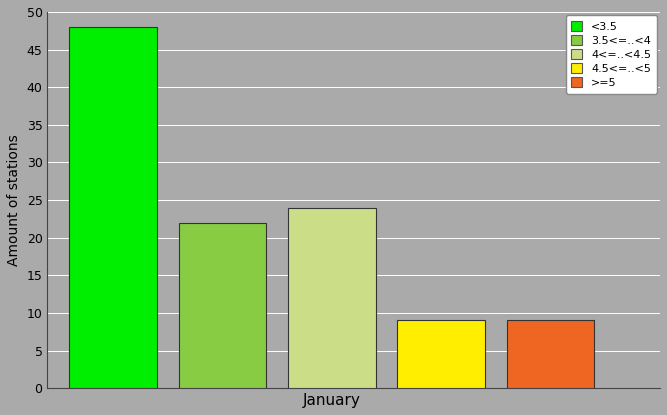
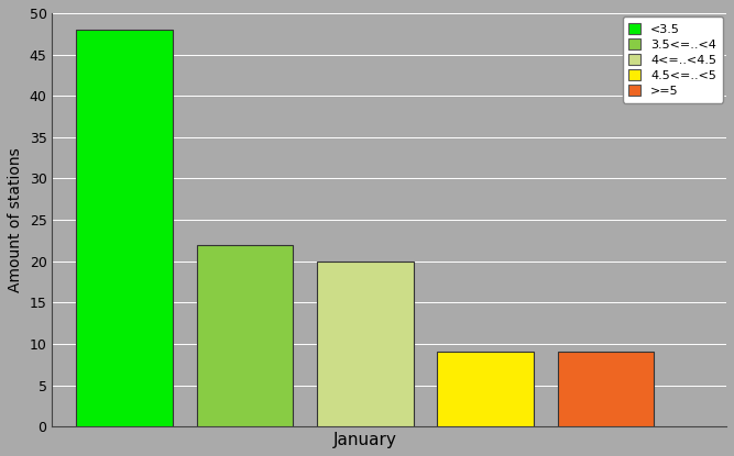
January: 24 -> 20
